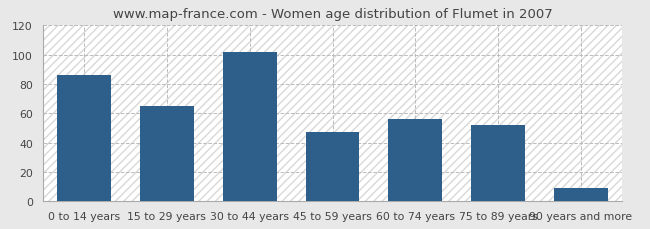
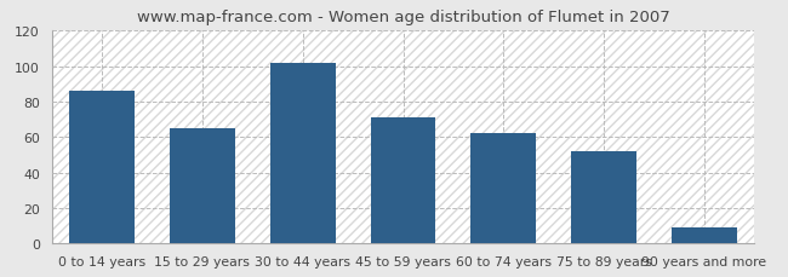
45 to 59 years: 47 -> 71
60 to 74 years: 56 -> 62
